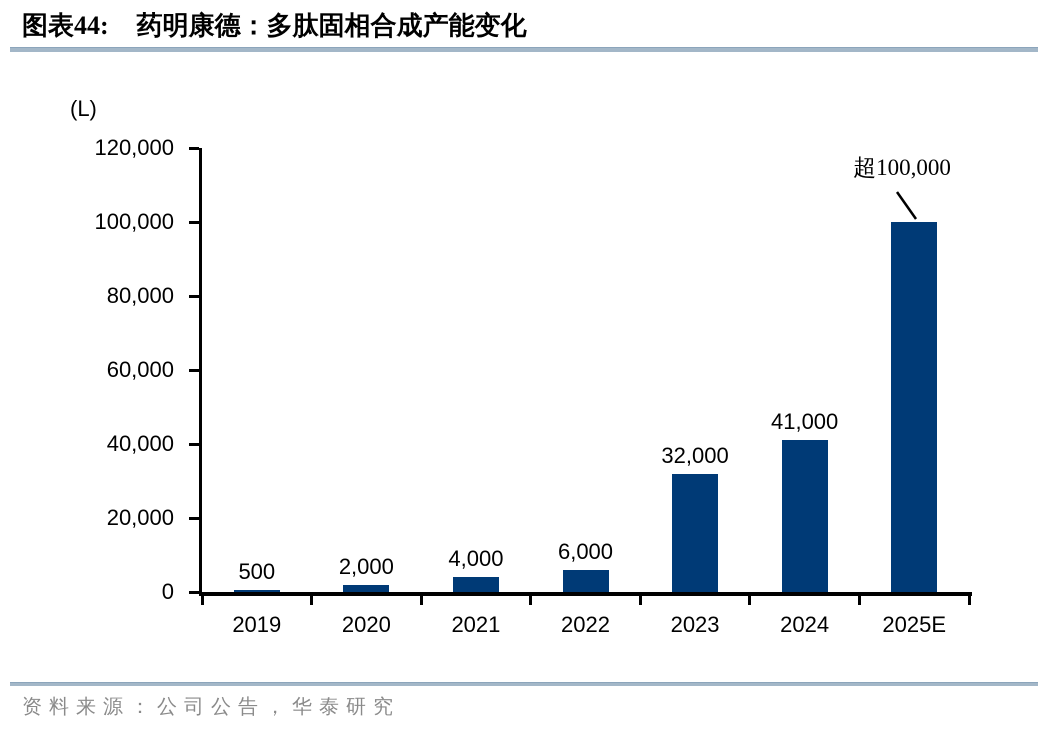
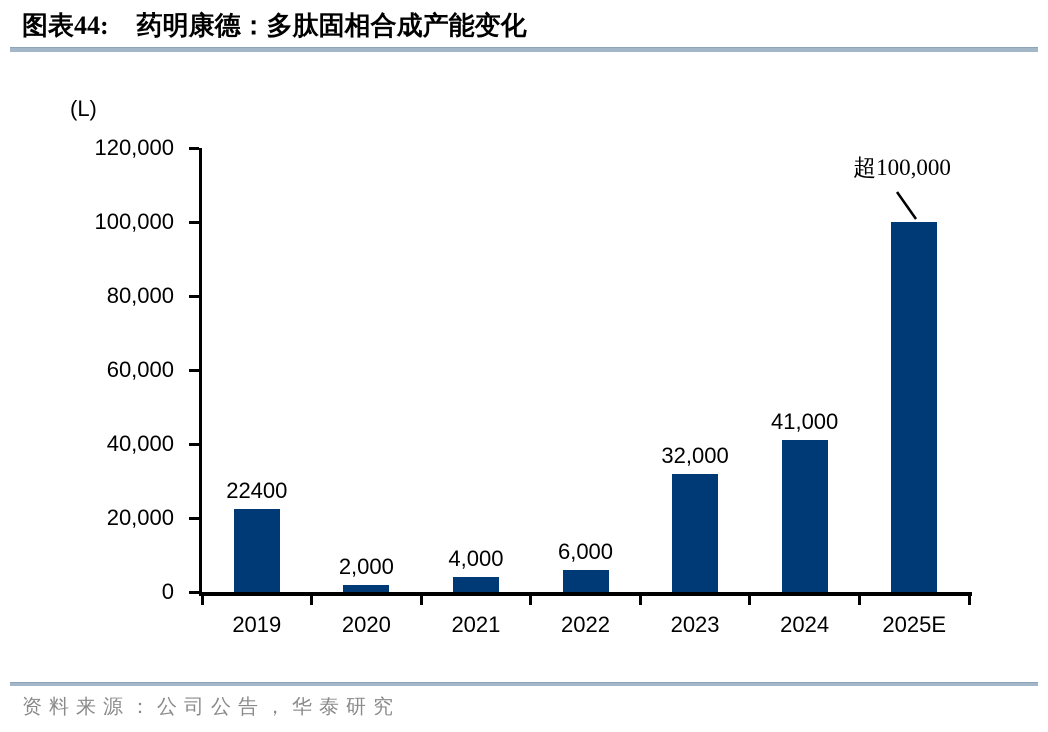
2019: 500 -> 22400
